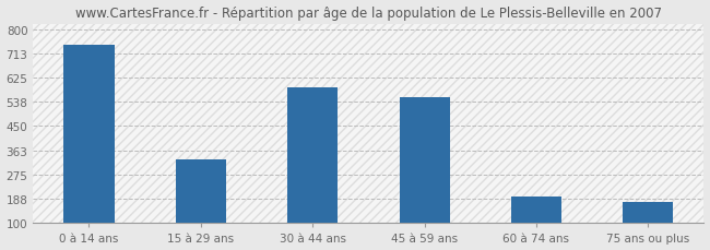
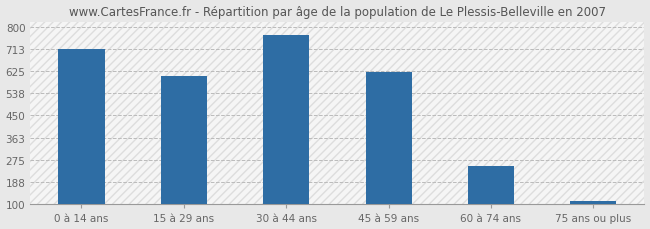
0 à 14 ans: 745 -> 713
15 à 29 ans: 330 -> 605
30 à 44 ans: 590 -> 766
45 à 59 ans: 555 -> 622
60 à 74 ans: 195 -> 252
75 ans ou plus: 175 -> 112
